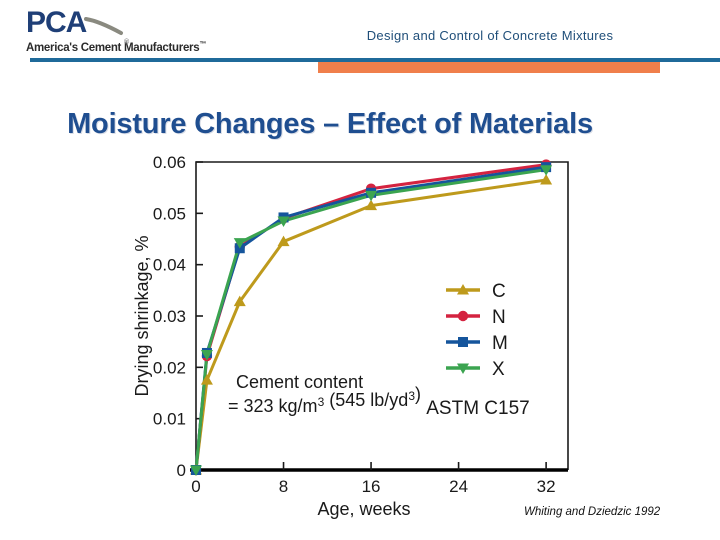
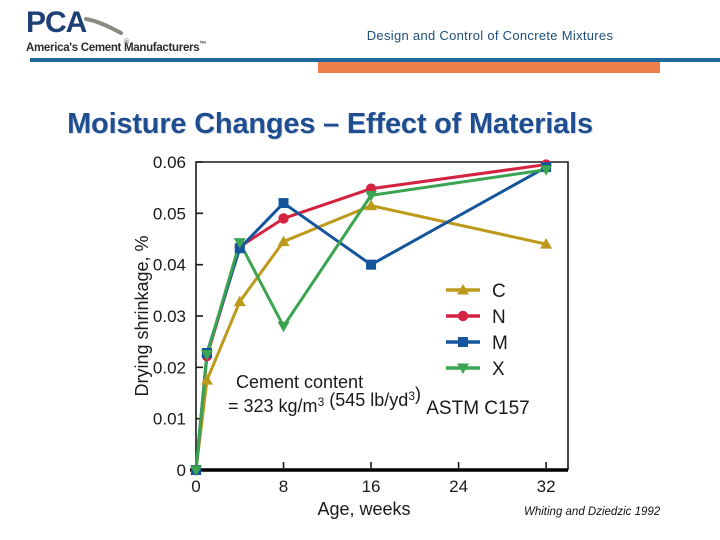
M/8: 0.049 -> 0.052
X/8: 0.049 -> 0.028
M/16: 0.054 -> 0.040
C/32: 0.057 -> 0.044
